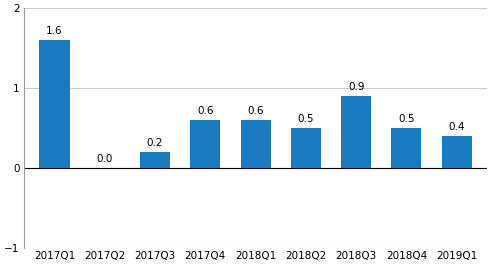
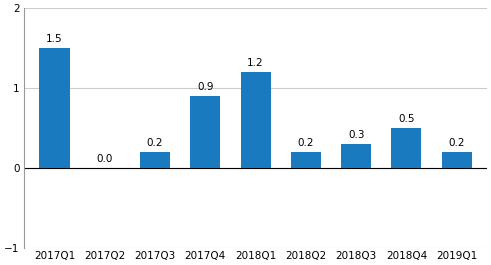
2017Q1: 1.6 -> 1.5
2017Q4: 0.6 -> 0.9
2018Q1: 0.6 -> 1.2
2018Q2: 0.5 -> 0.2
2018Q3: 0.9 -> 0.3
2019Q1: 0.4 -> 0.2
